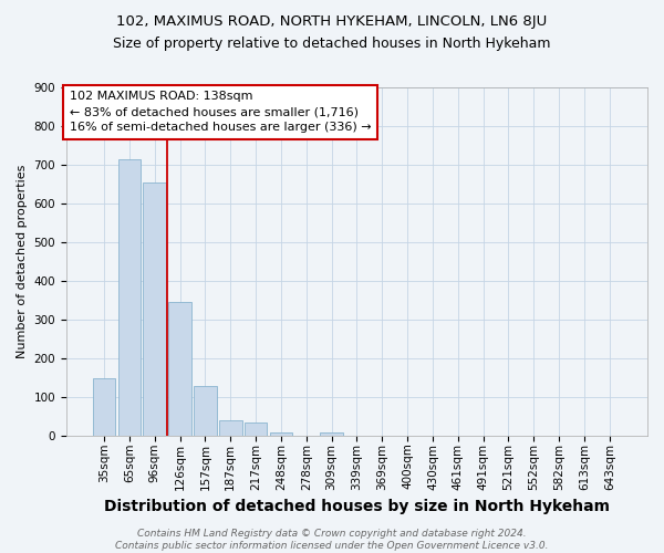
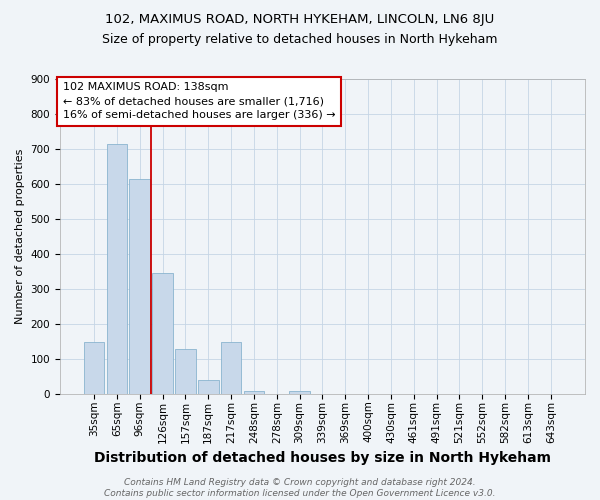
96sqm: 655 -> 615
217sqm: 35 -> 150
